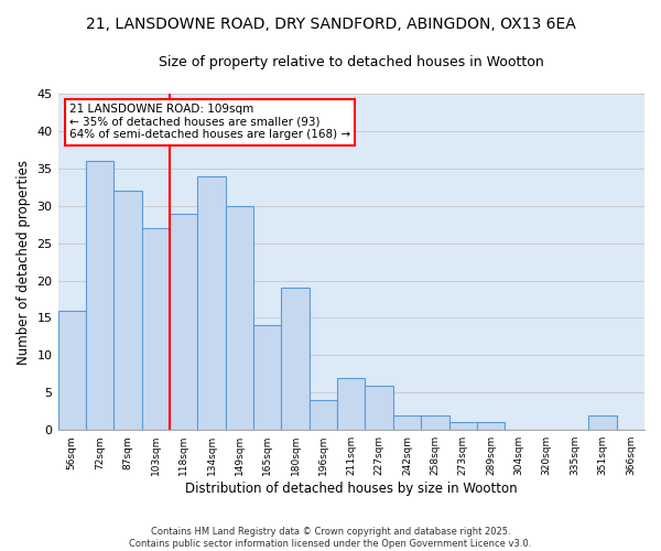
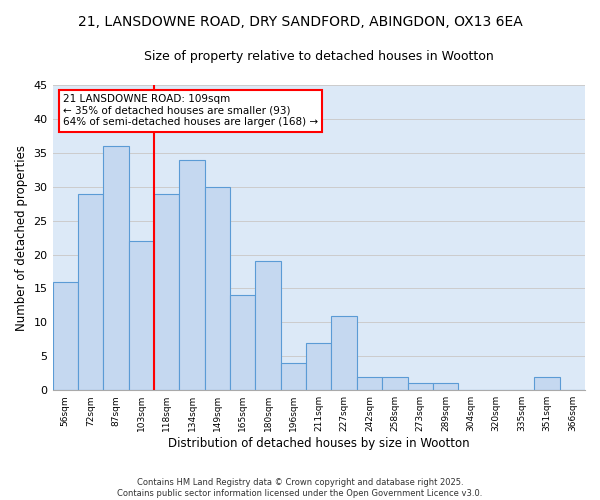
72sqm: 36 -> 29
87sqm: 32 -> 36
103sqm: 27 -> 22
227sqm: 6 -> 11
